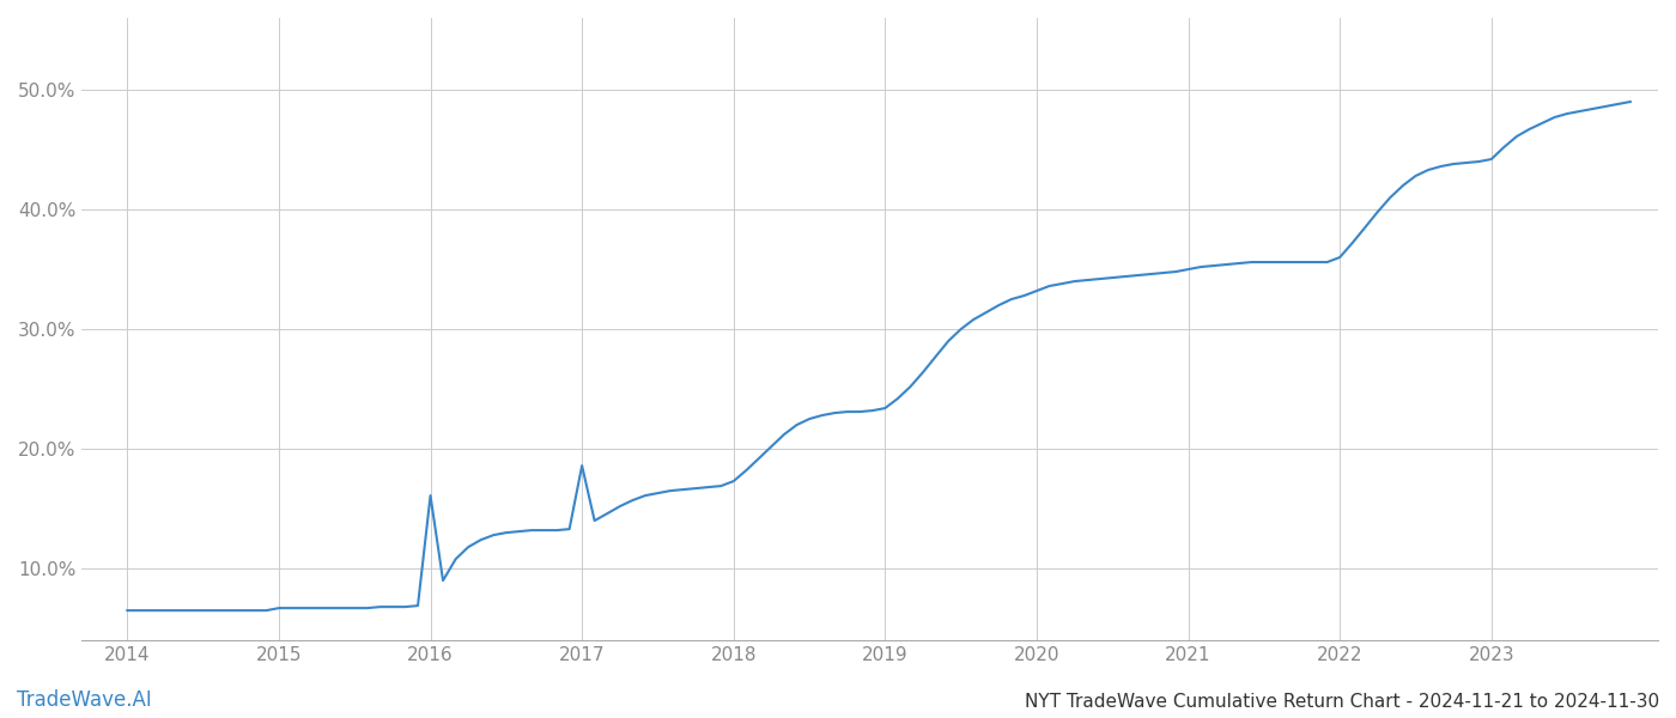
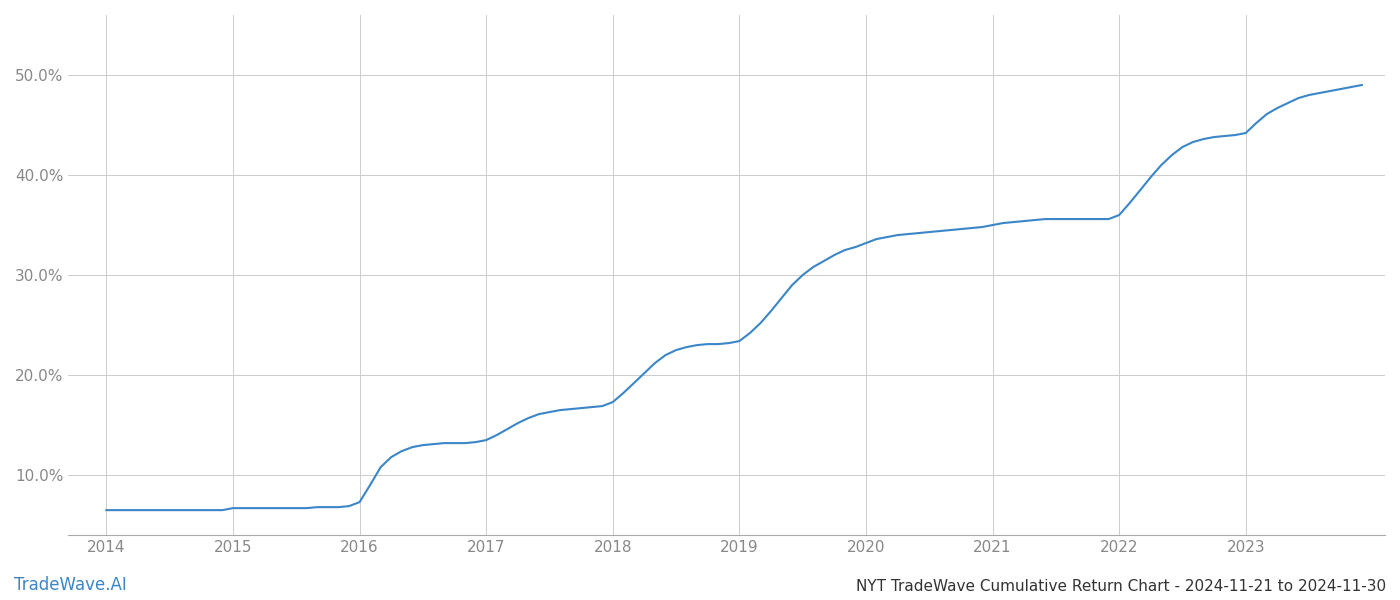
2016: 16.1% -> 7.3%
2017: 18.6% -> 13.5%
